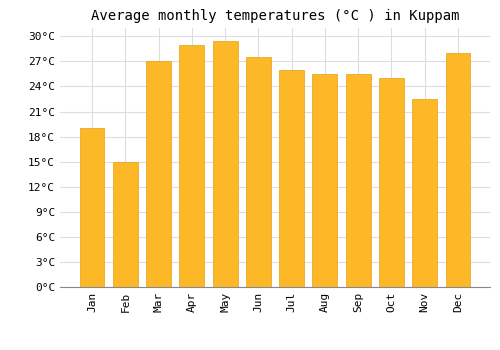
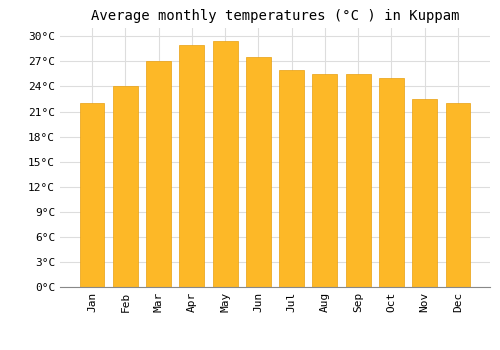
Jan: 19.0°C -> 22.0°C
Feb: 15.0°C -> 24.0°C
Dec: 28.0°C -> 22.0°C
